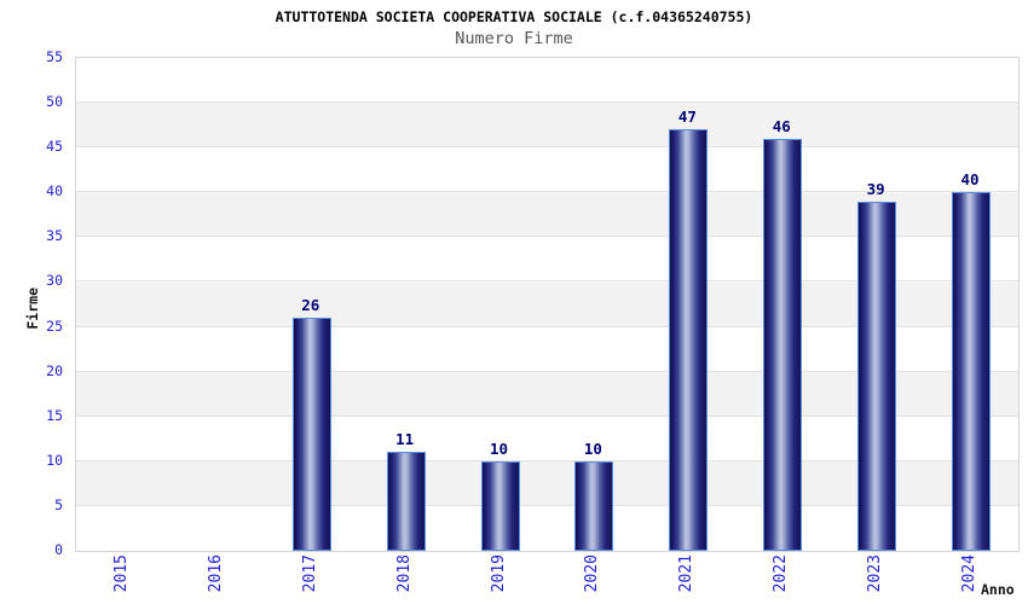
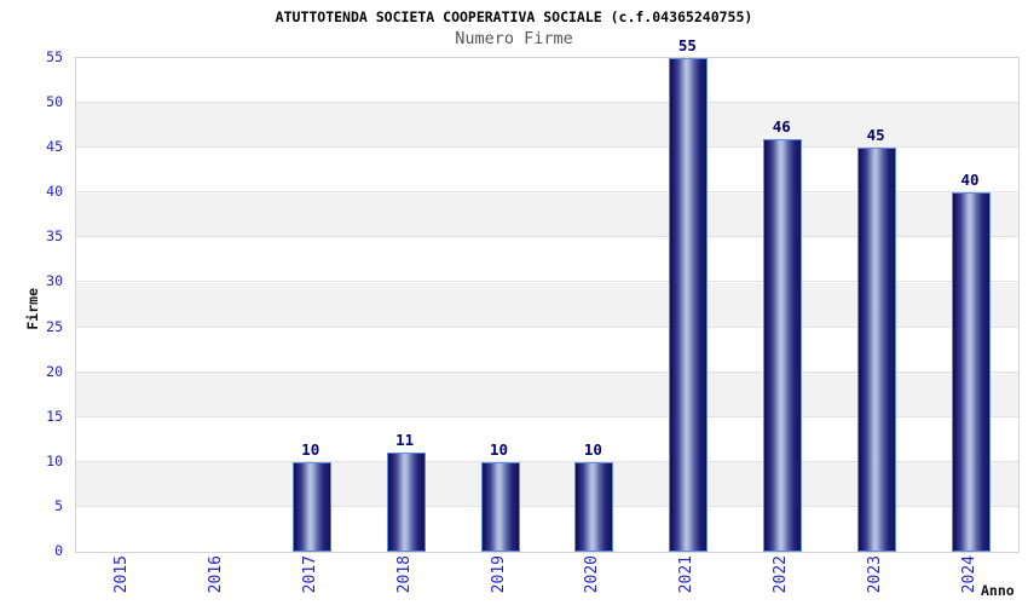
2017: 26 -> 10
2021: 47 -> 55
2023: 39 -> 45
